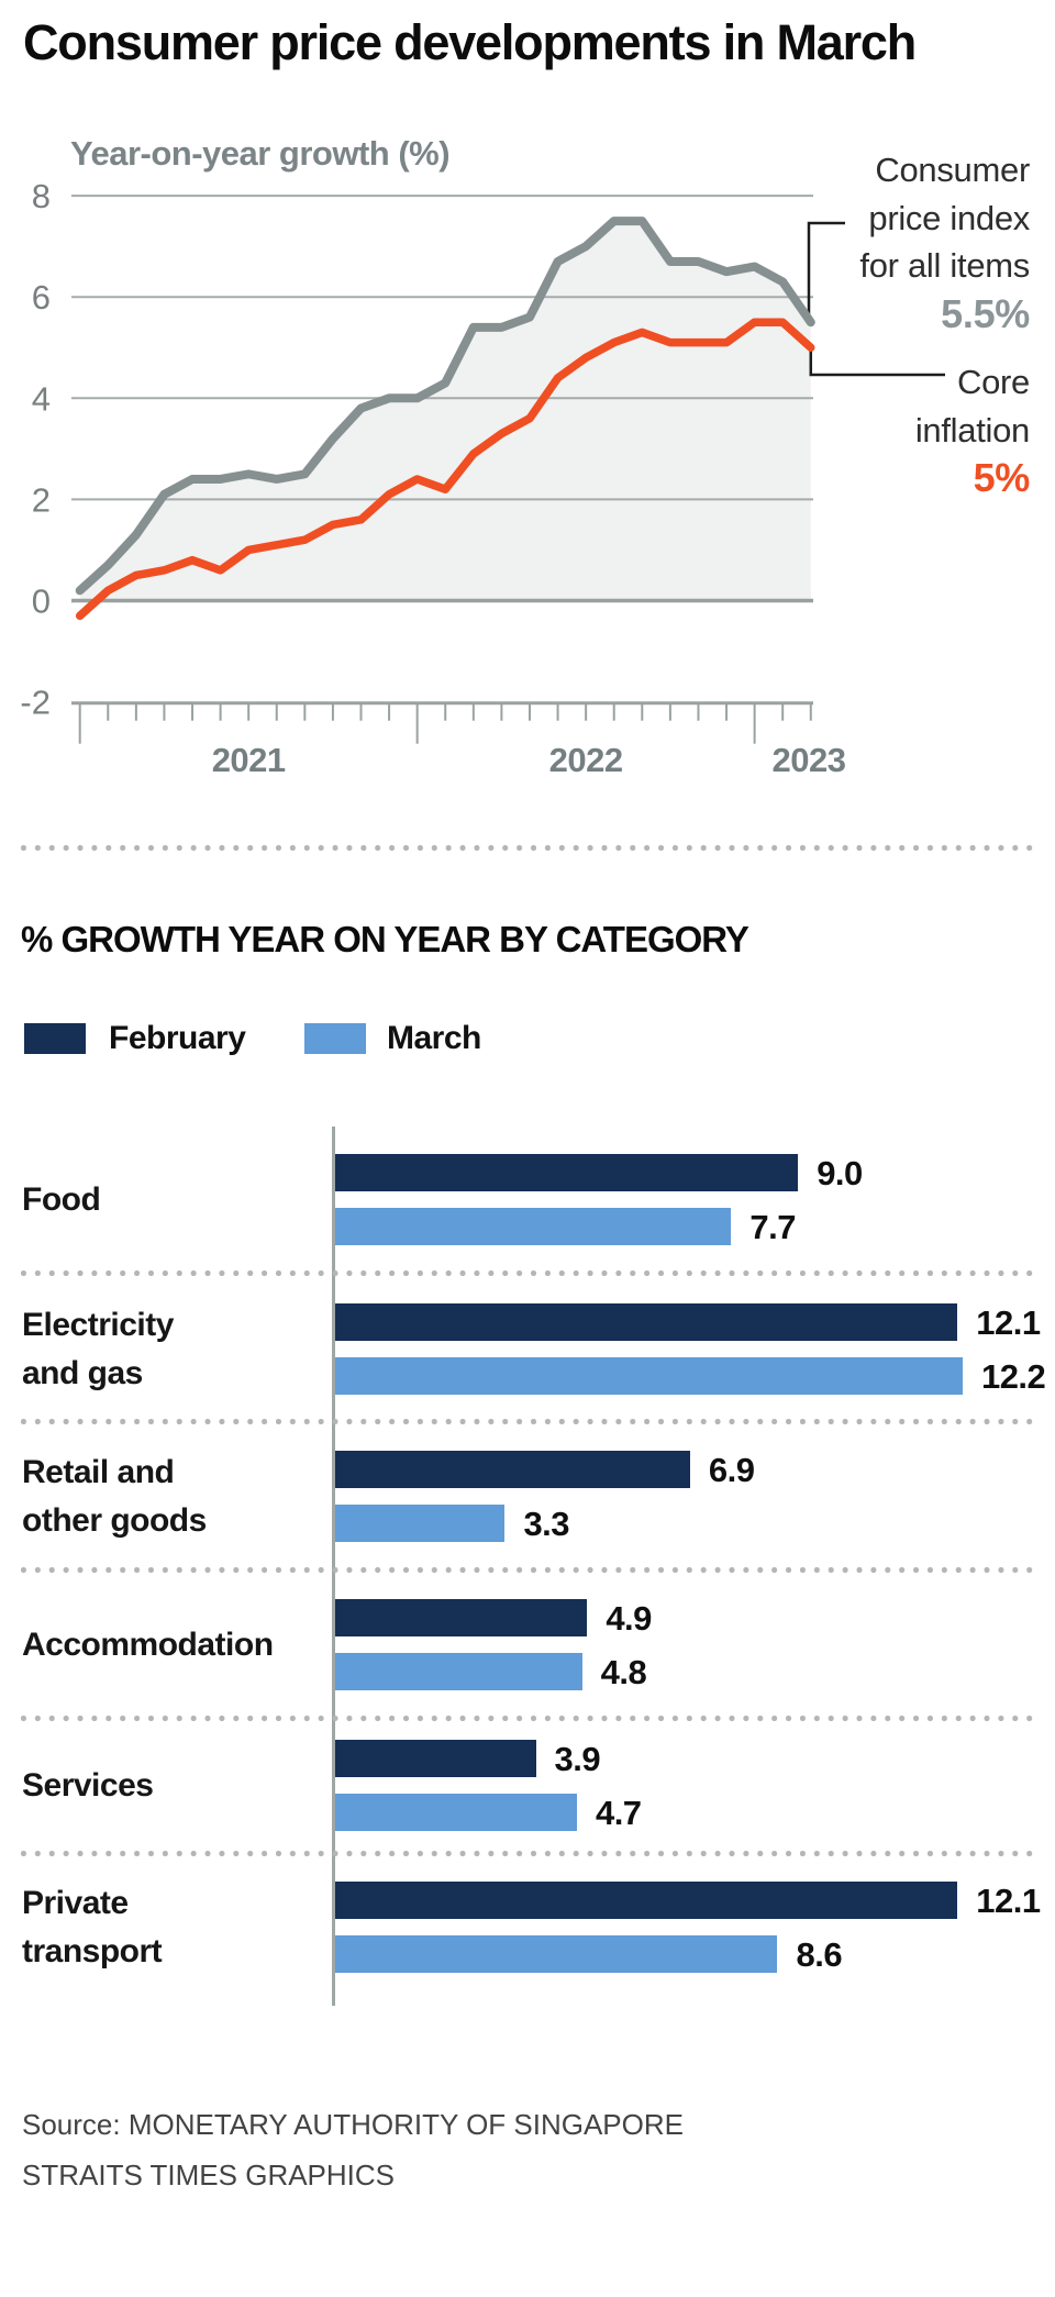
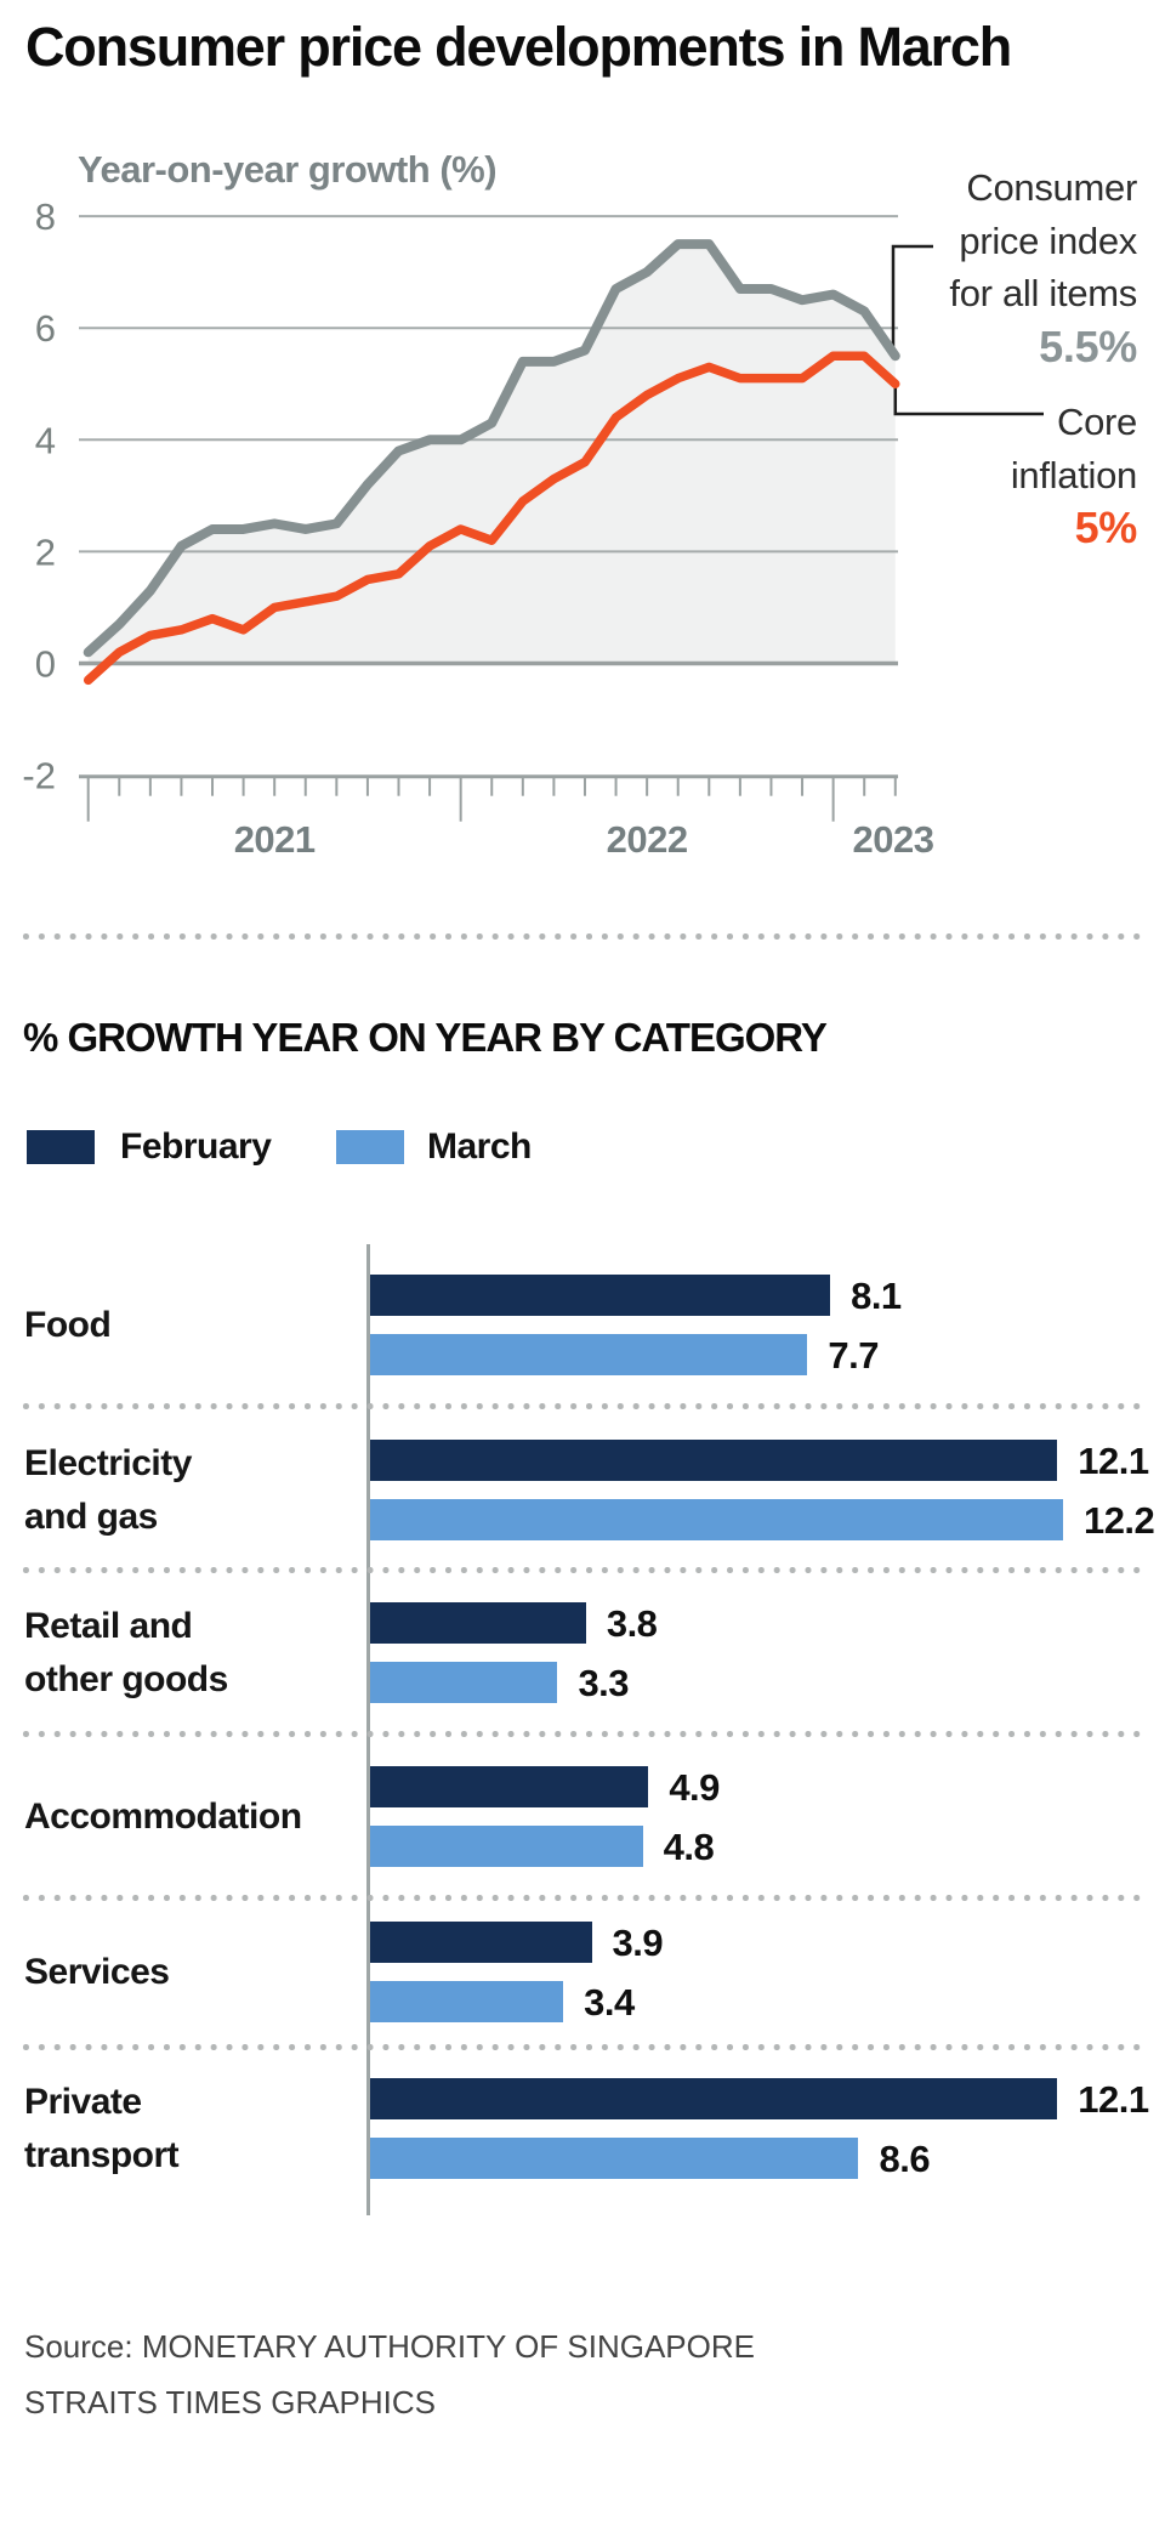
% GROWTH YEAR ON YEAR BY CATEGORY/February/Food: 9.0 -> 8.1
% GROWTH YEAR ON YEAR BY CATEGORY/February/Retail and other goods: 6.9 -> 3.8
% GROWTH YEAR ON YEAR BY CATEGORY/March/Services: 4.7 -> 3.4
